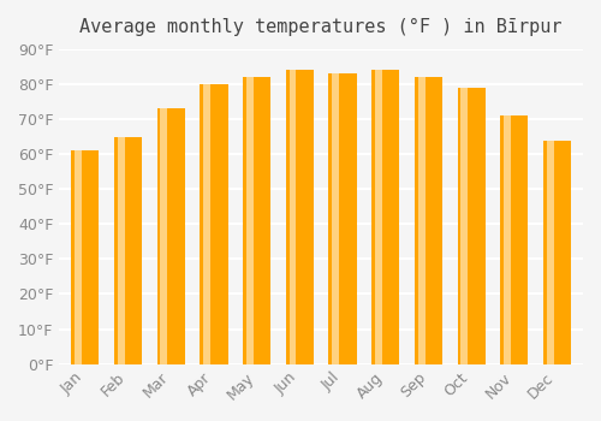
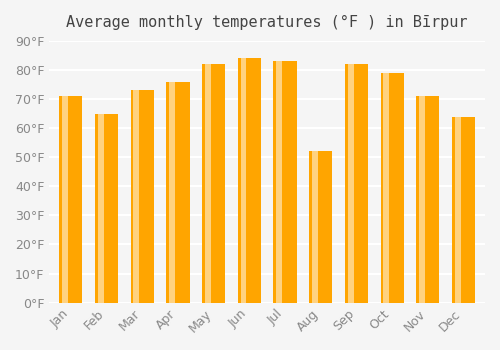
Jan: 61°F -> 71°F
Apr: 80°F -> 76°F
Aug: 84°F -> 52°F
